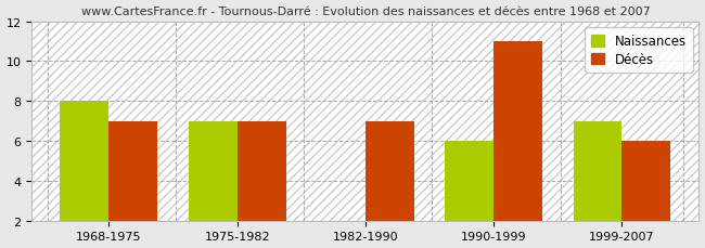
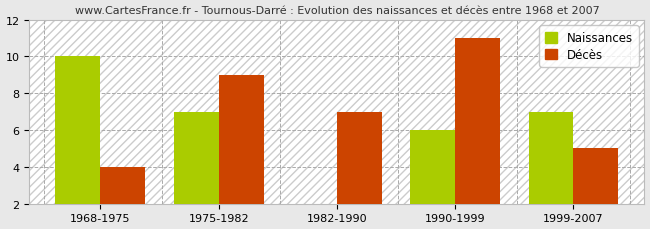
Naissances/1968-1975: 8 -> 10
Décès/1968-1975: 7 -> 4
Décès/1975-1982: 7 -> 9
Décès/1999-2007: 6 -> 5
